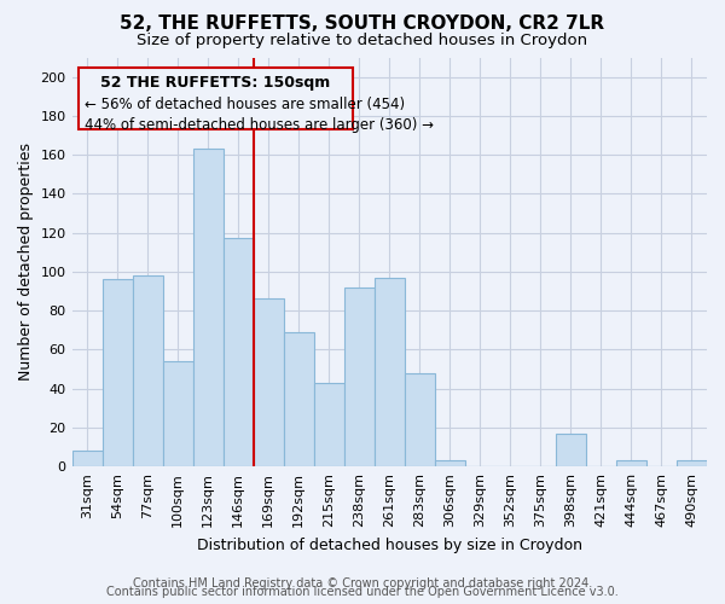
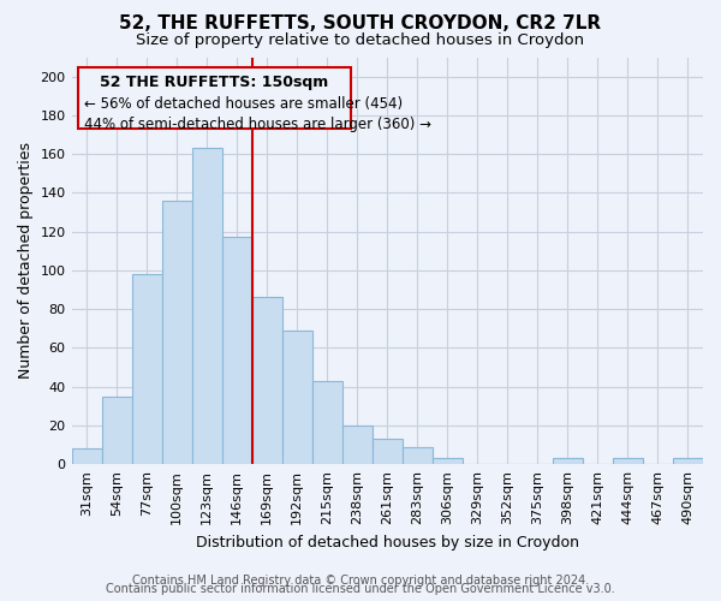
54sqm: 96 -> 35
100sqm: 54 -> 136
238sqm: 92 -> 20
261sqm: 97 -> 13
283sqm: 48 -> 9
398sqm: 17 -> 3
